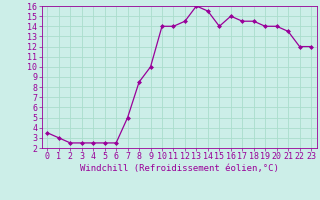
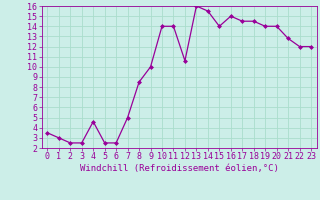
4: 2.5 -> 4.6
12: 14.5 -> 10.6
21: 13.5 -> 12.8
